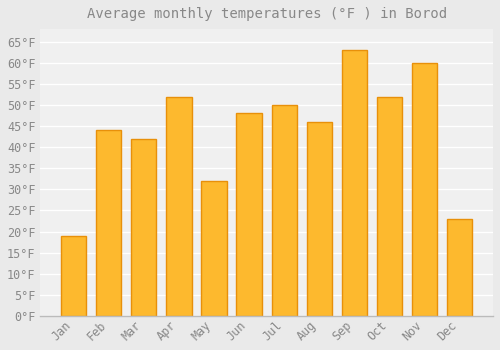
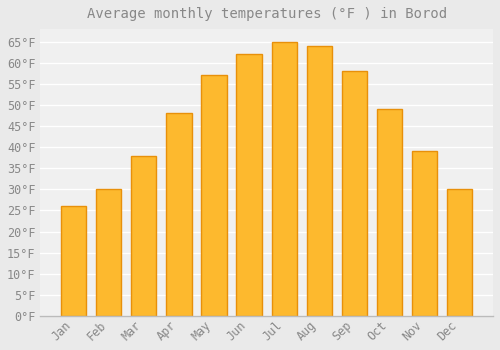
Jan: 19°F -> 26°F
Feb: 44°F -> 30°F
Mar: 42°F -> 38°F
Apr: 52°F -> 48°F
May: 32°F -> 57°F
Jun: 48°F -> 62°F
Jul: 50°F -> 65°F
Aug: 46°F -> 64°F
Sep: 63°F -> 58°F
Oct: 52°F -> 49°F
Nov: 60°F -> 39°F
Dec: 23°F -> 30°F
